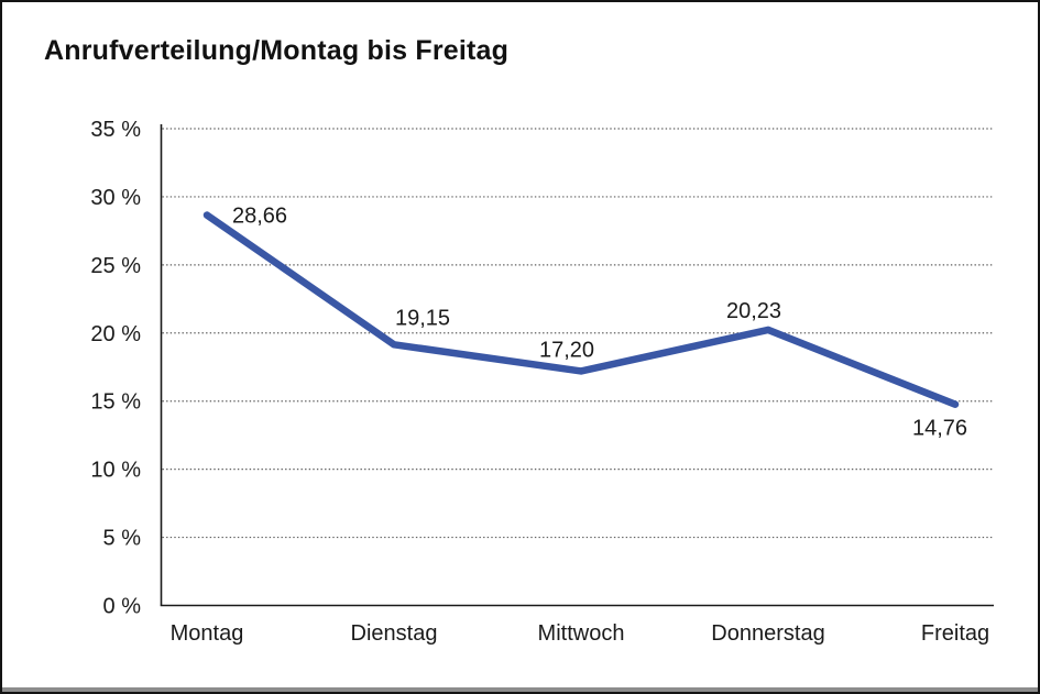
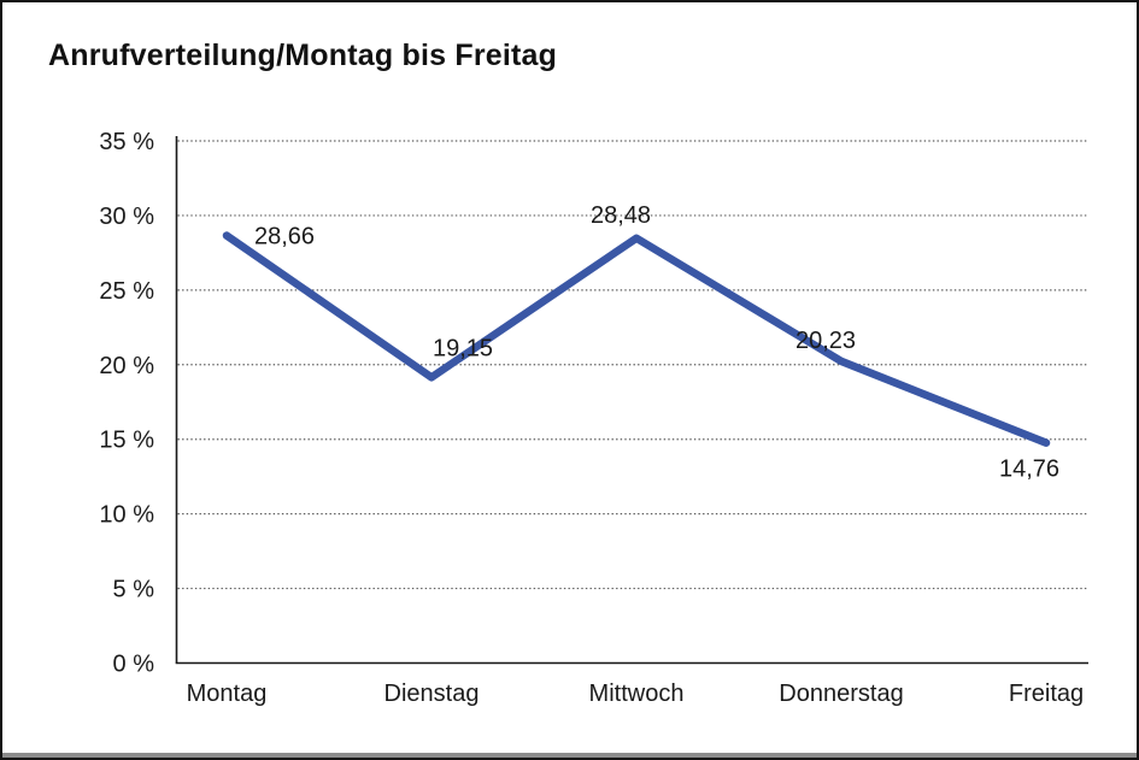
Mittwoch: 17,20 -> 28,48
